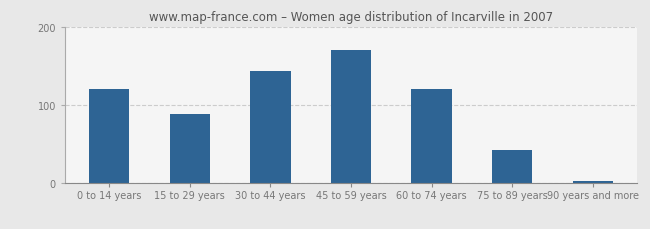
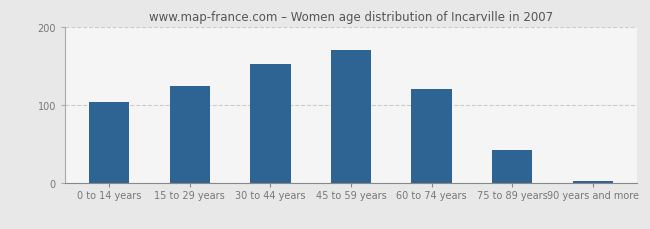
0 to 14 years: 120 -> 104
15 to 29 years: 88 -> 124
30 to 44 years: 143 -> 152
